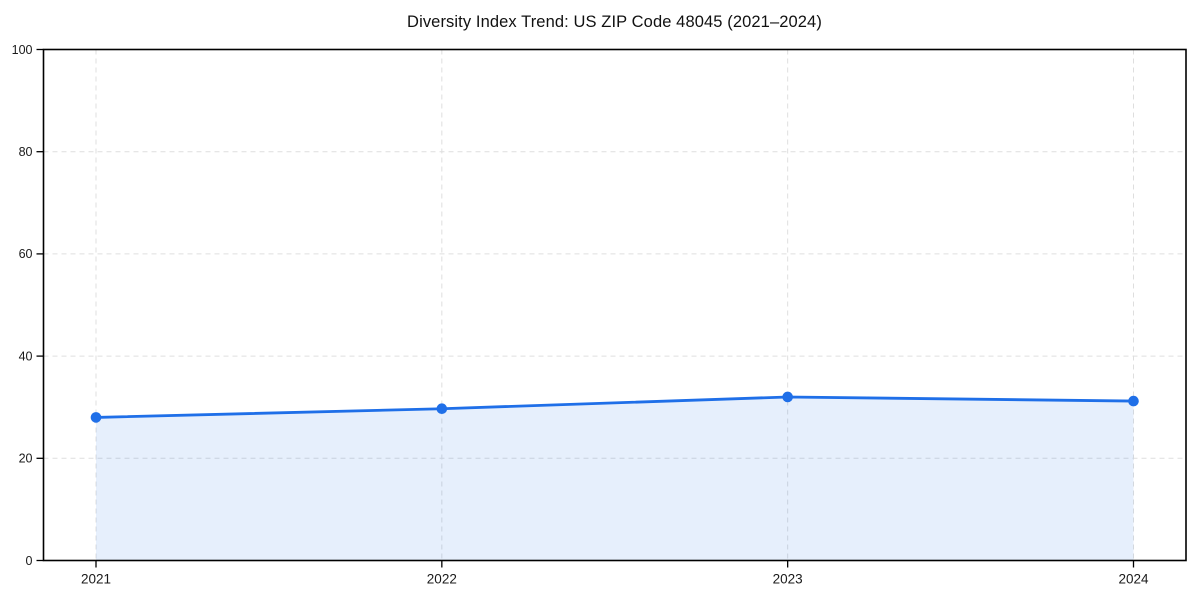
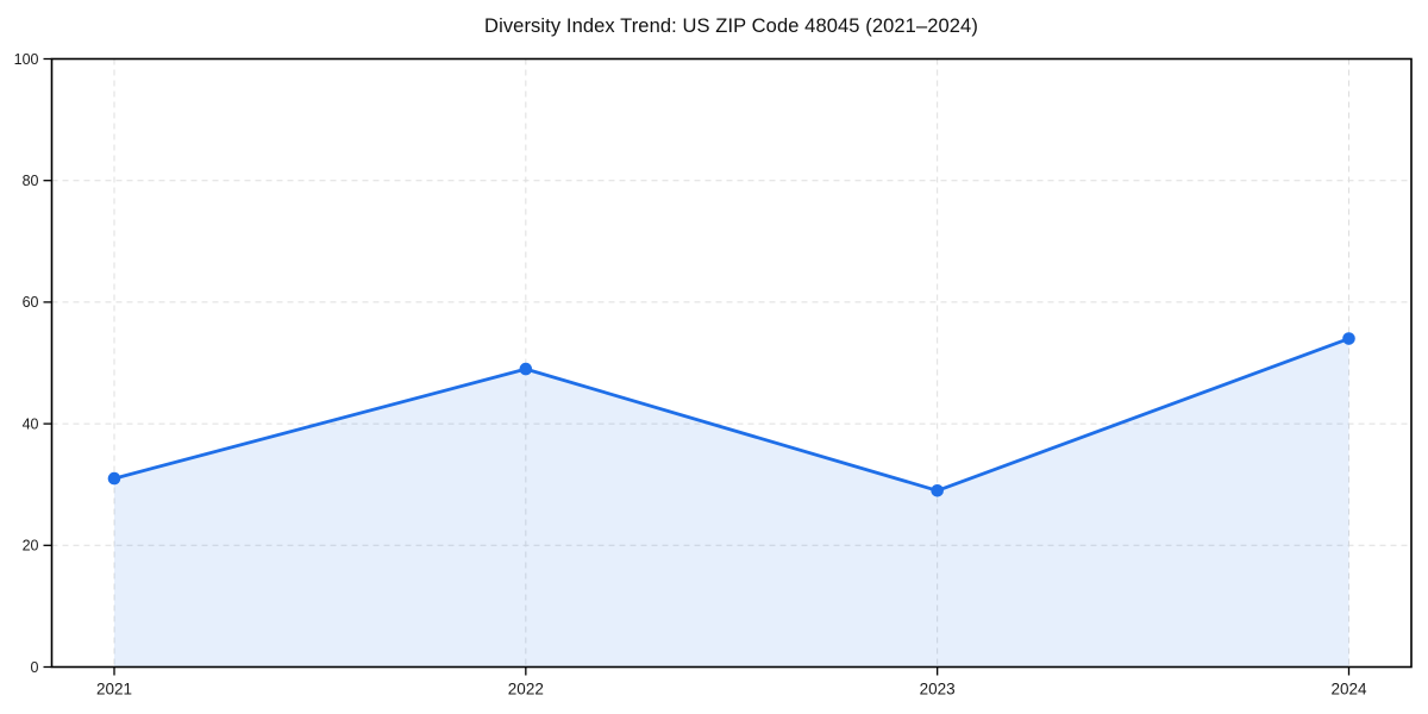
2021: 28 -> 31
2022: 30 -> 49
2023: 32 -> 29
2024: 31 -> 54
